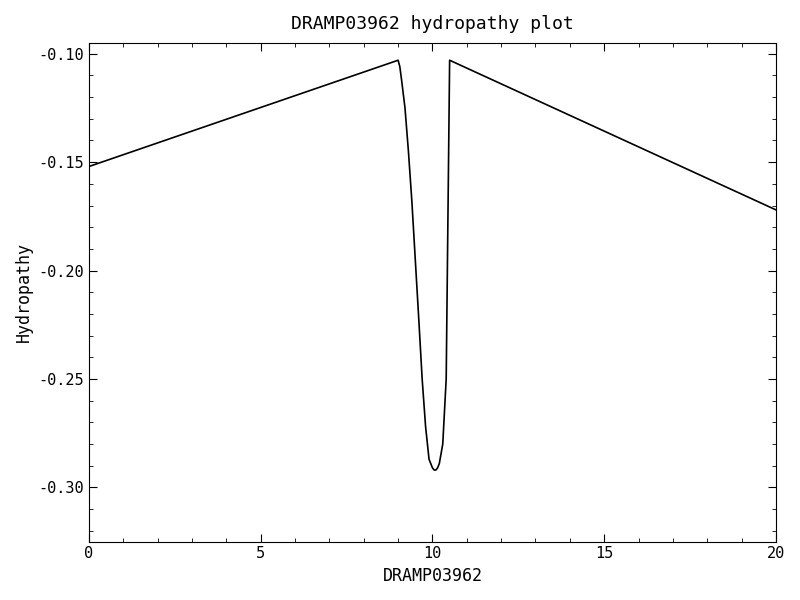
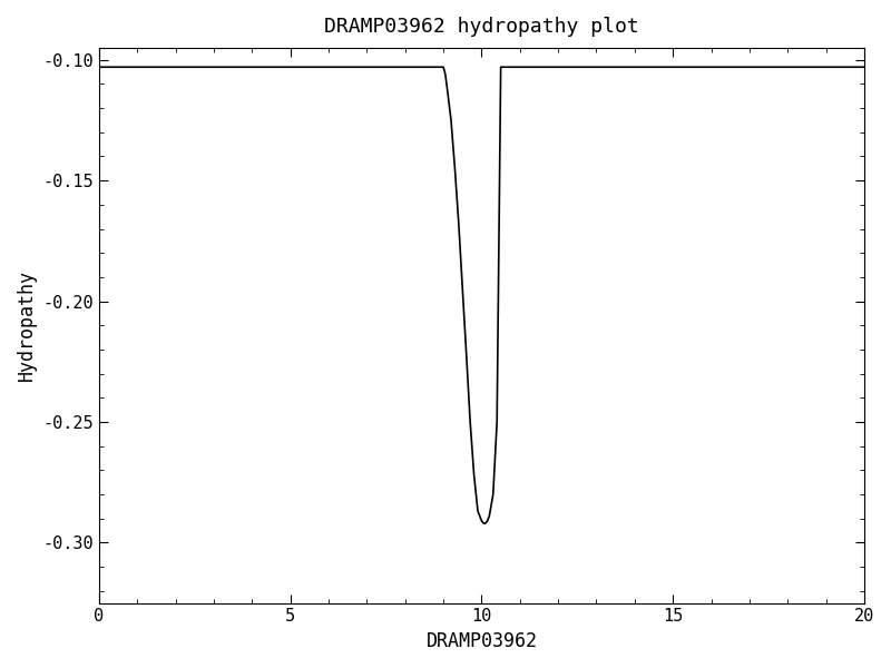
0: -0.152 -> -0.103
20: -0.172 -> -0.103
